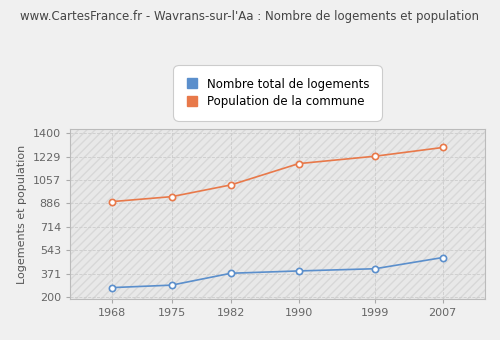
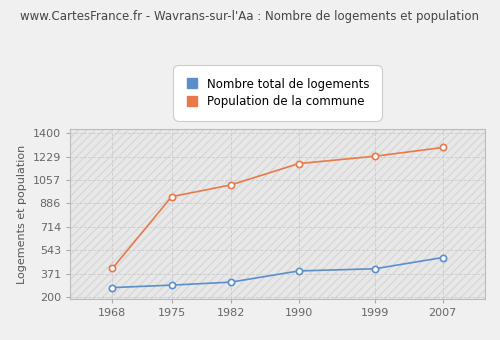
Population de la commune/1968: 900 -> 410
Nombre total de logements/1982: 380 -> 310
